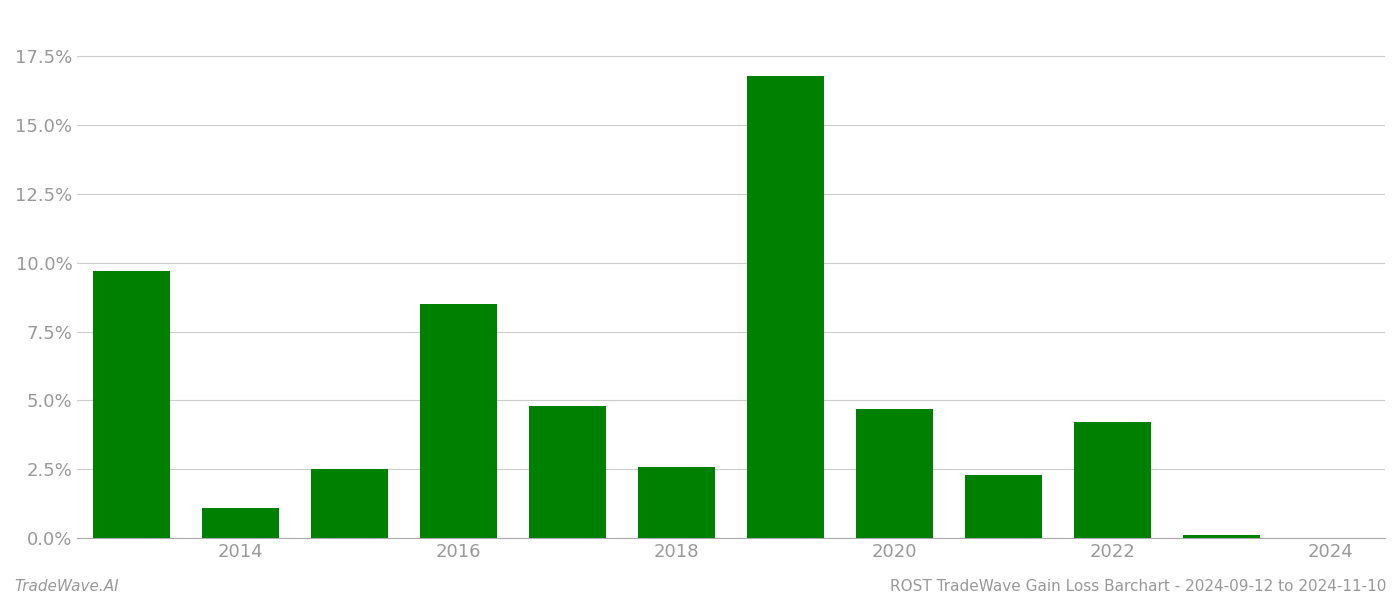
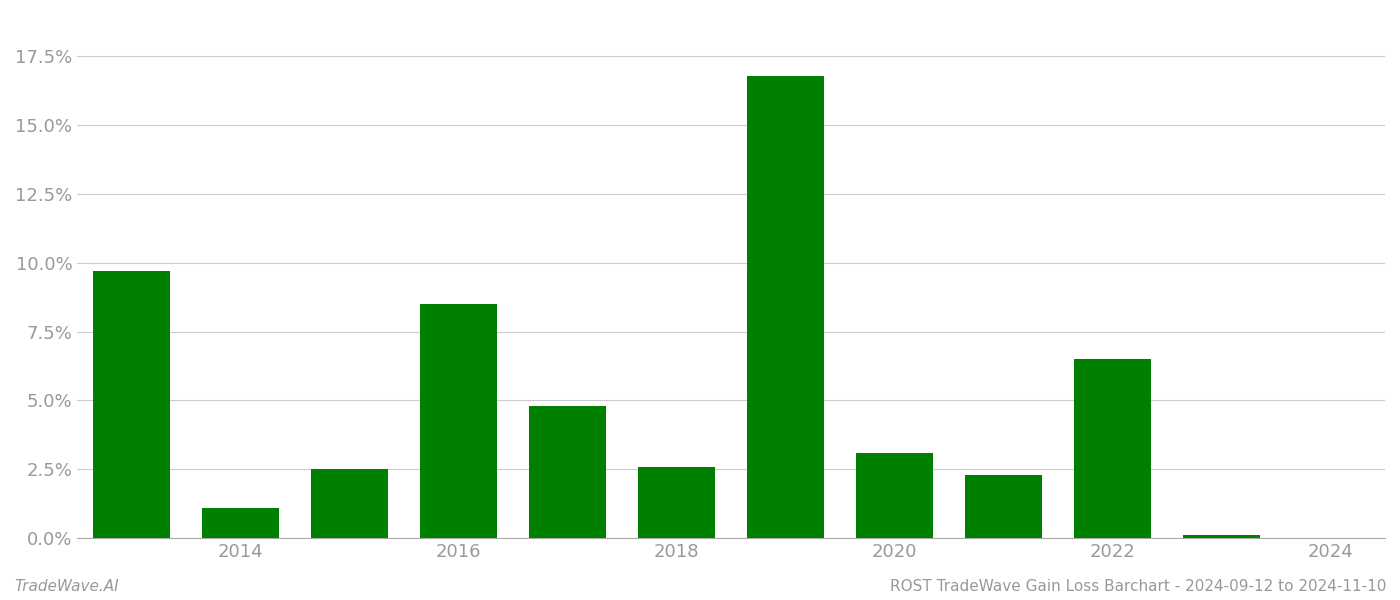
2020: 4.7% -> 3.1%
2022: 4.2% -> 6.5%
